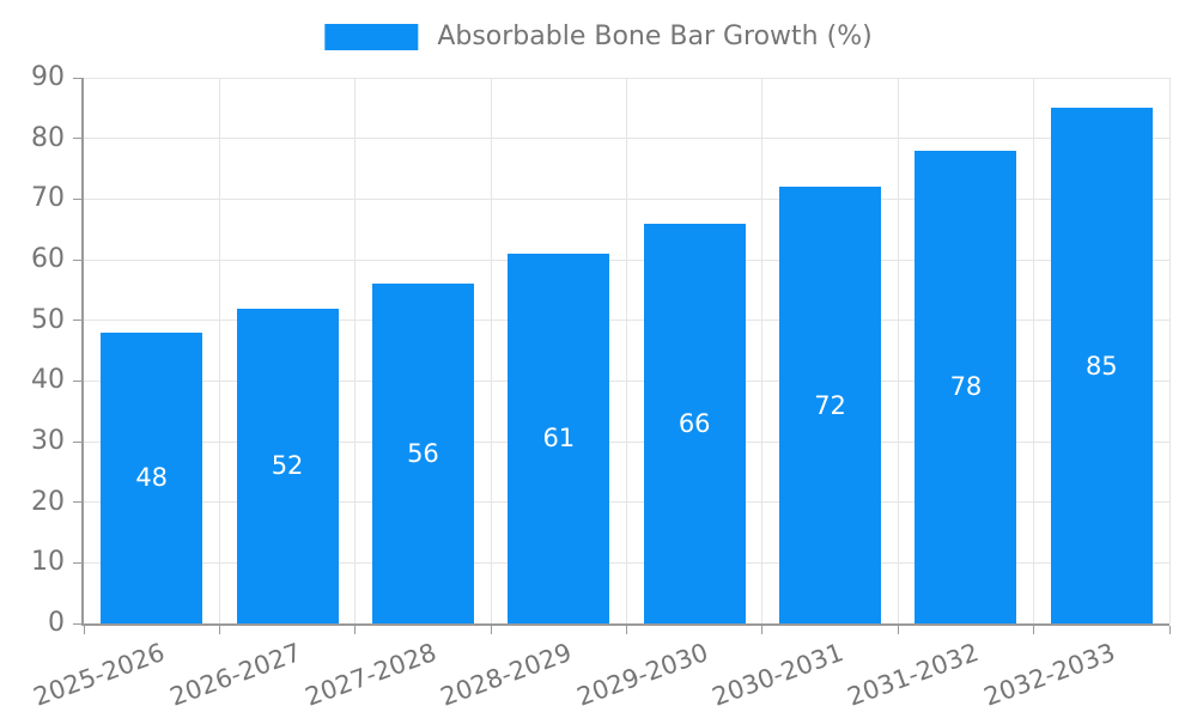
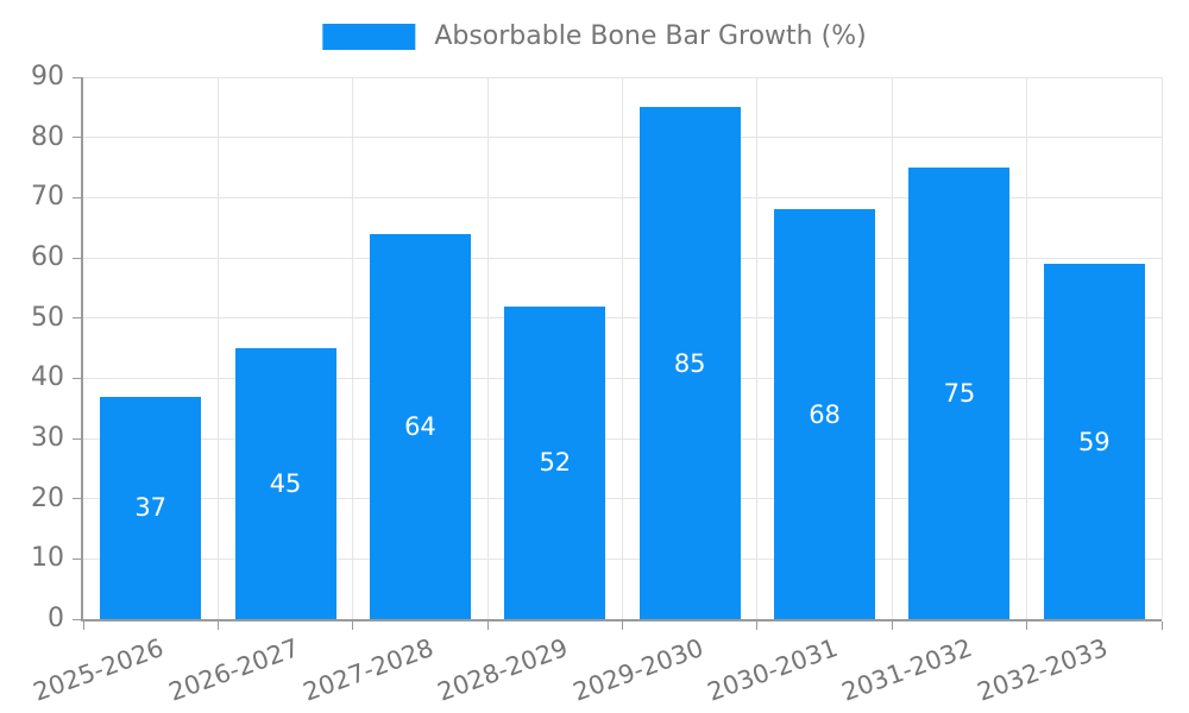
2025-2026: 48 -> 37
2026-2027: 52 -> 45
2027-2028: 56 -> 64
2028-2029: 61 -> 52
2029-2030: 66 -> 85
2030-2031: 72 -> 68
2031-2032: 78 -> 75
2032-2033: 85 -> 59
